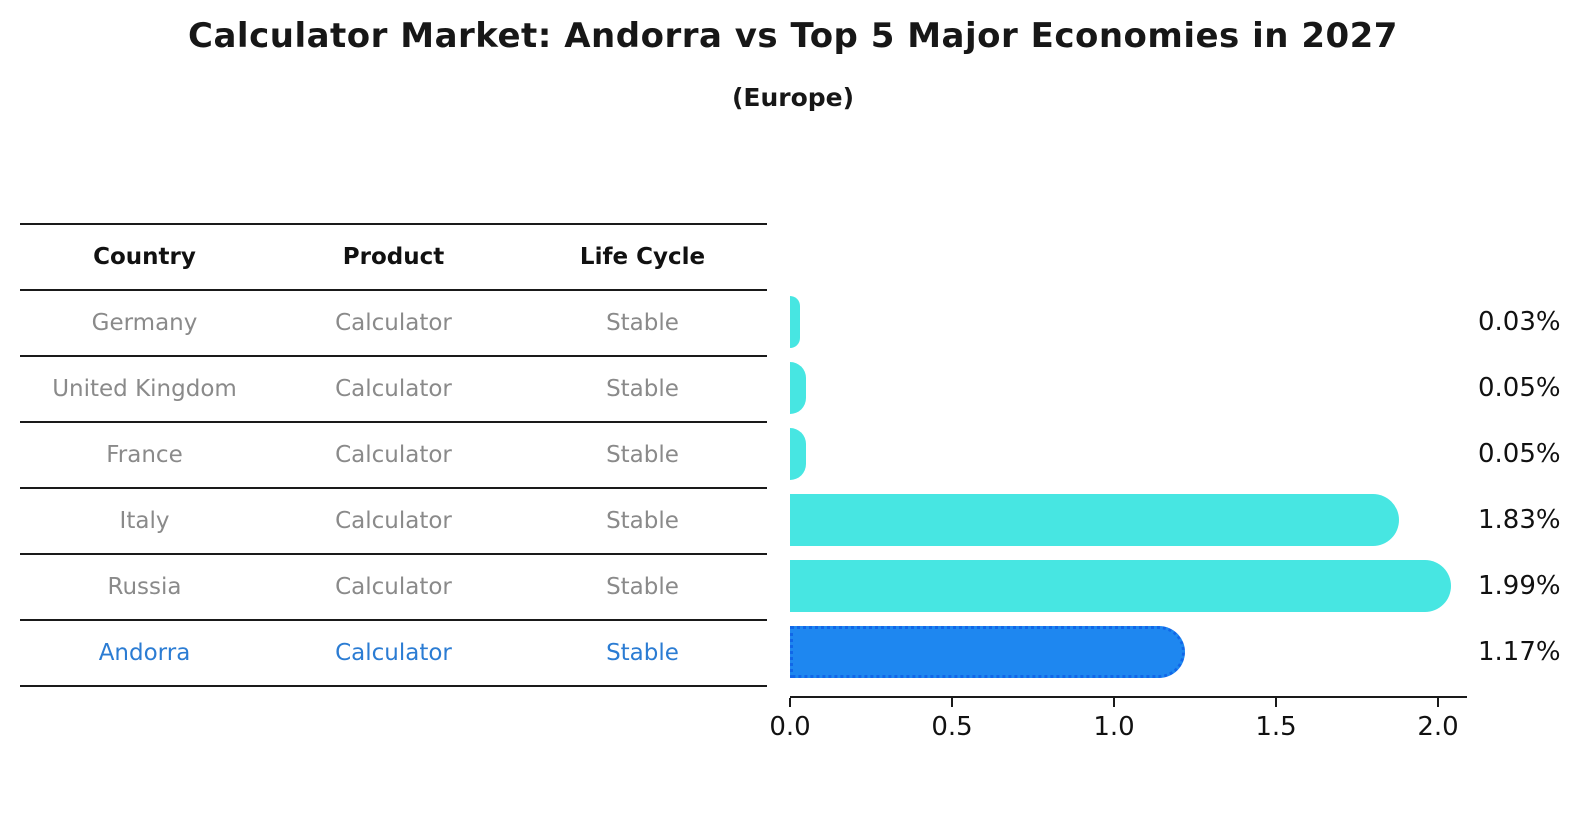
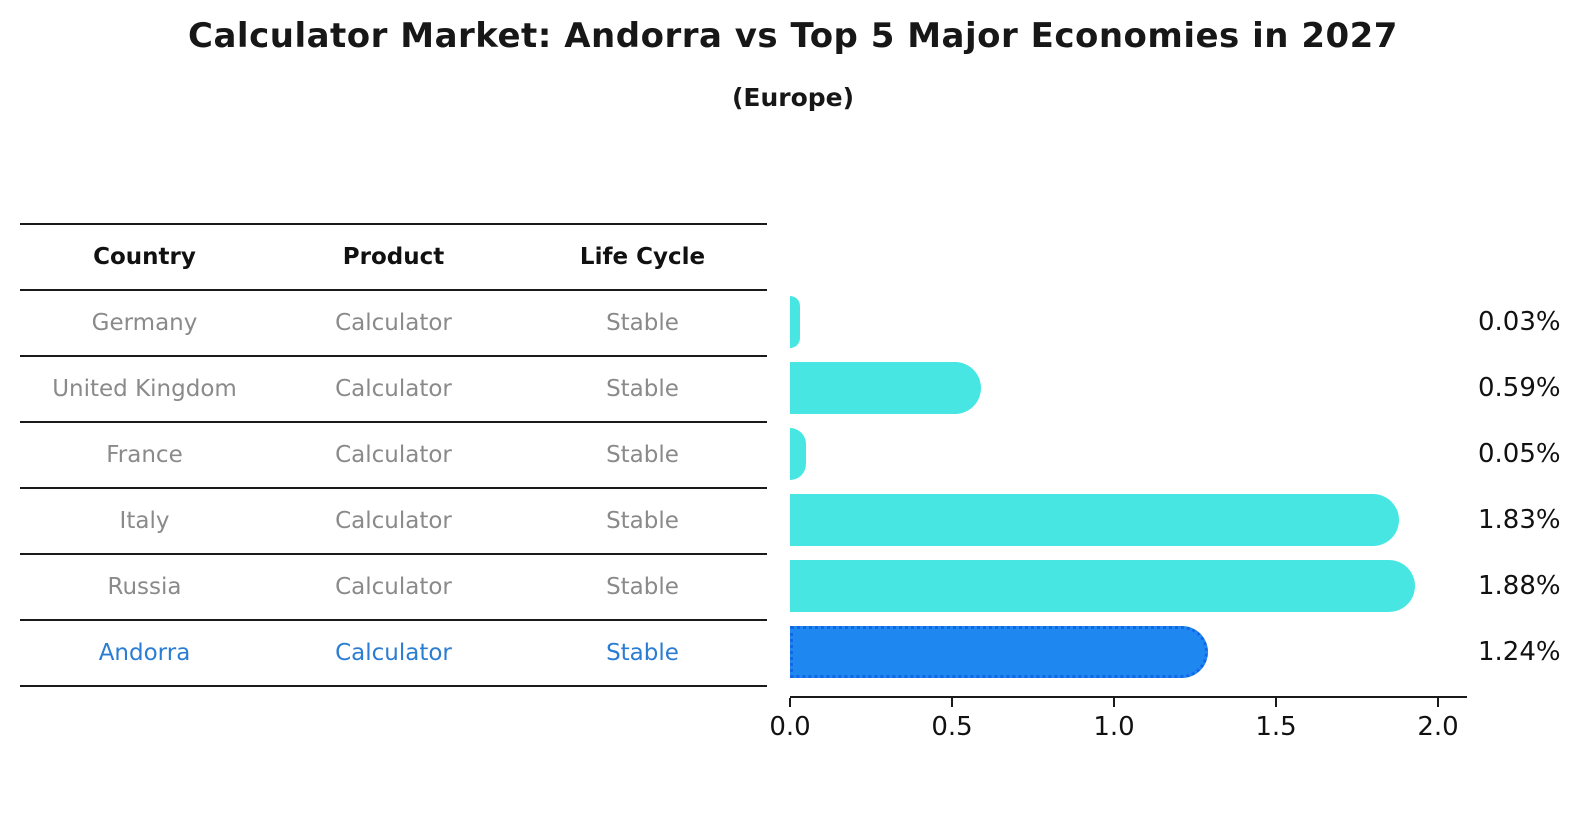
United Kingdom: 0.05% -> 0.59%
Russia: 1.99% -> 1.88%
Andorra: 1.17% -> 1.24%
